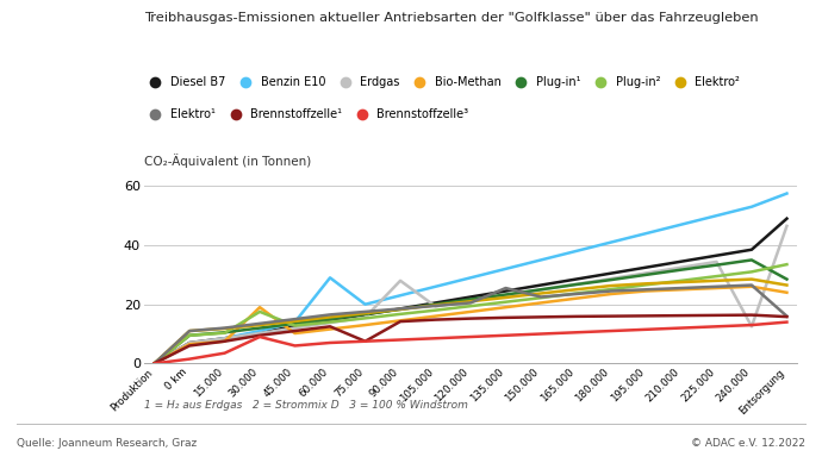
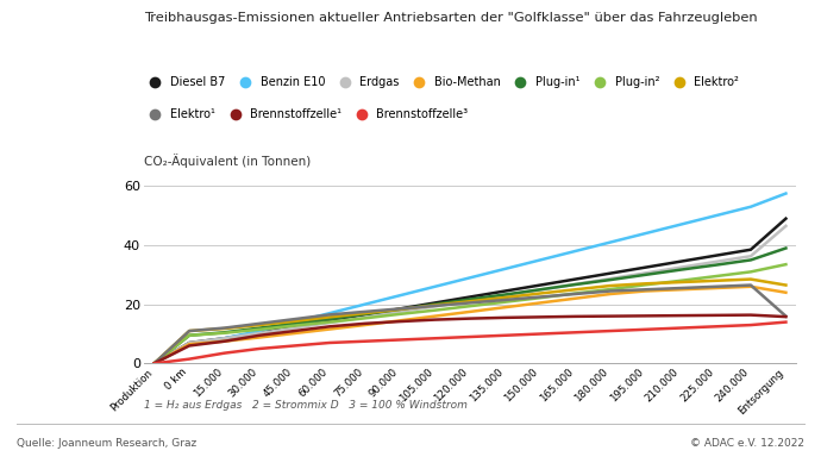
Bio-Methan/30.000: 19.0 -> 8.8
Plug-in²/30.000: 17.5 -> 11.5
Brennstoffzelle³/30.000: 9.0 -> 5.0
Benzin E10/60.000: 29.0 -> 17.0
Brennstoffzelle¹/75.000: 7.5 -> 13.5
Erdgas/90.000: 28.0 -> 17.5
Elektro¹/135.000: 25.5 -> 21.5
Erdgas/240.000: 12.5 -> 36.3
Plug-in¹/Entsorgung: 28.5 -> 39.0
